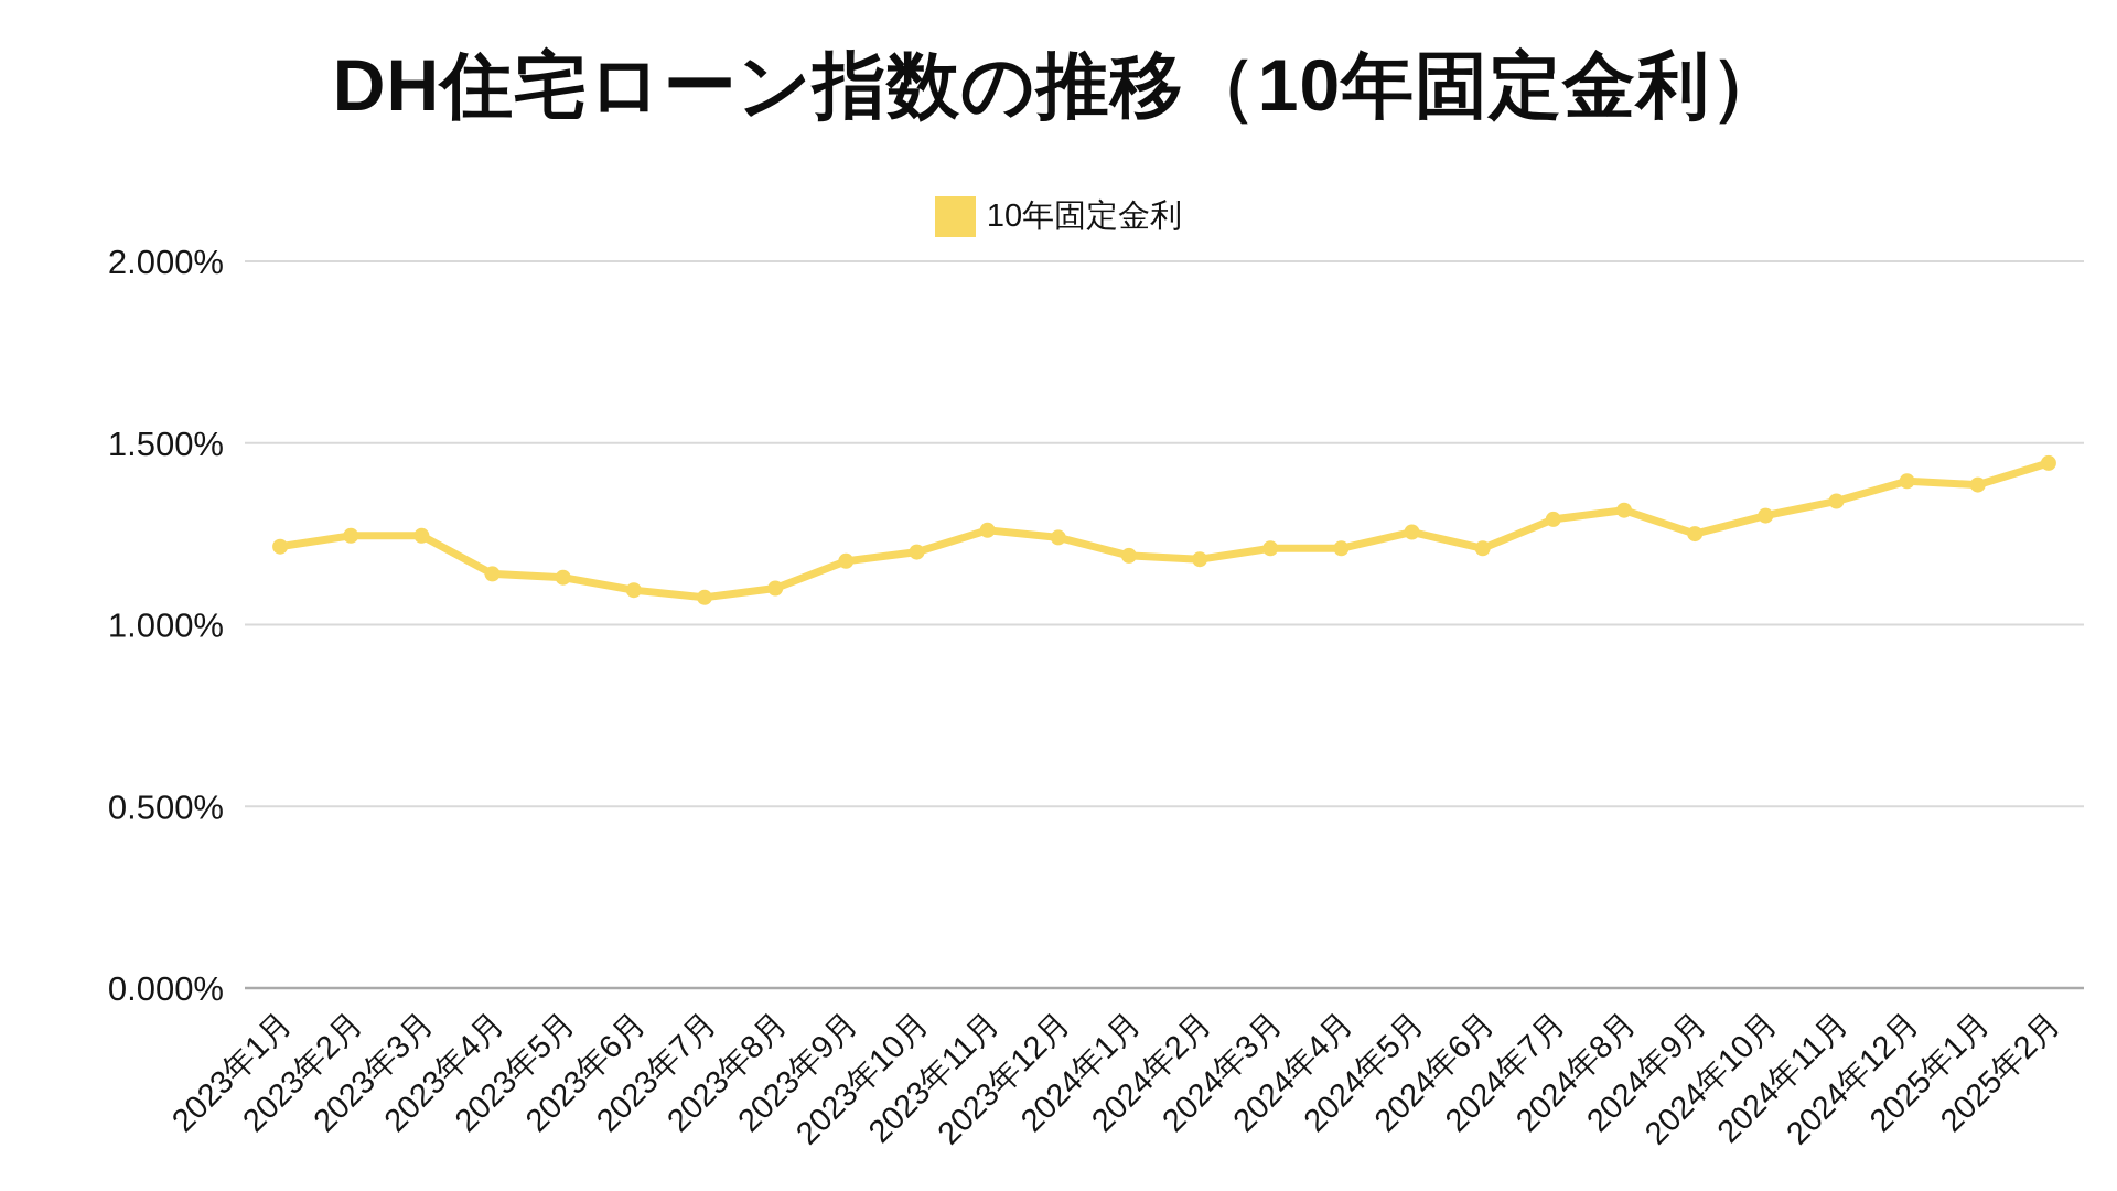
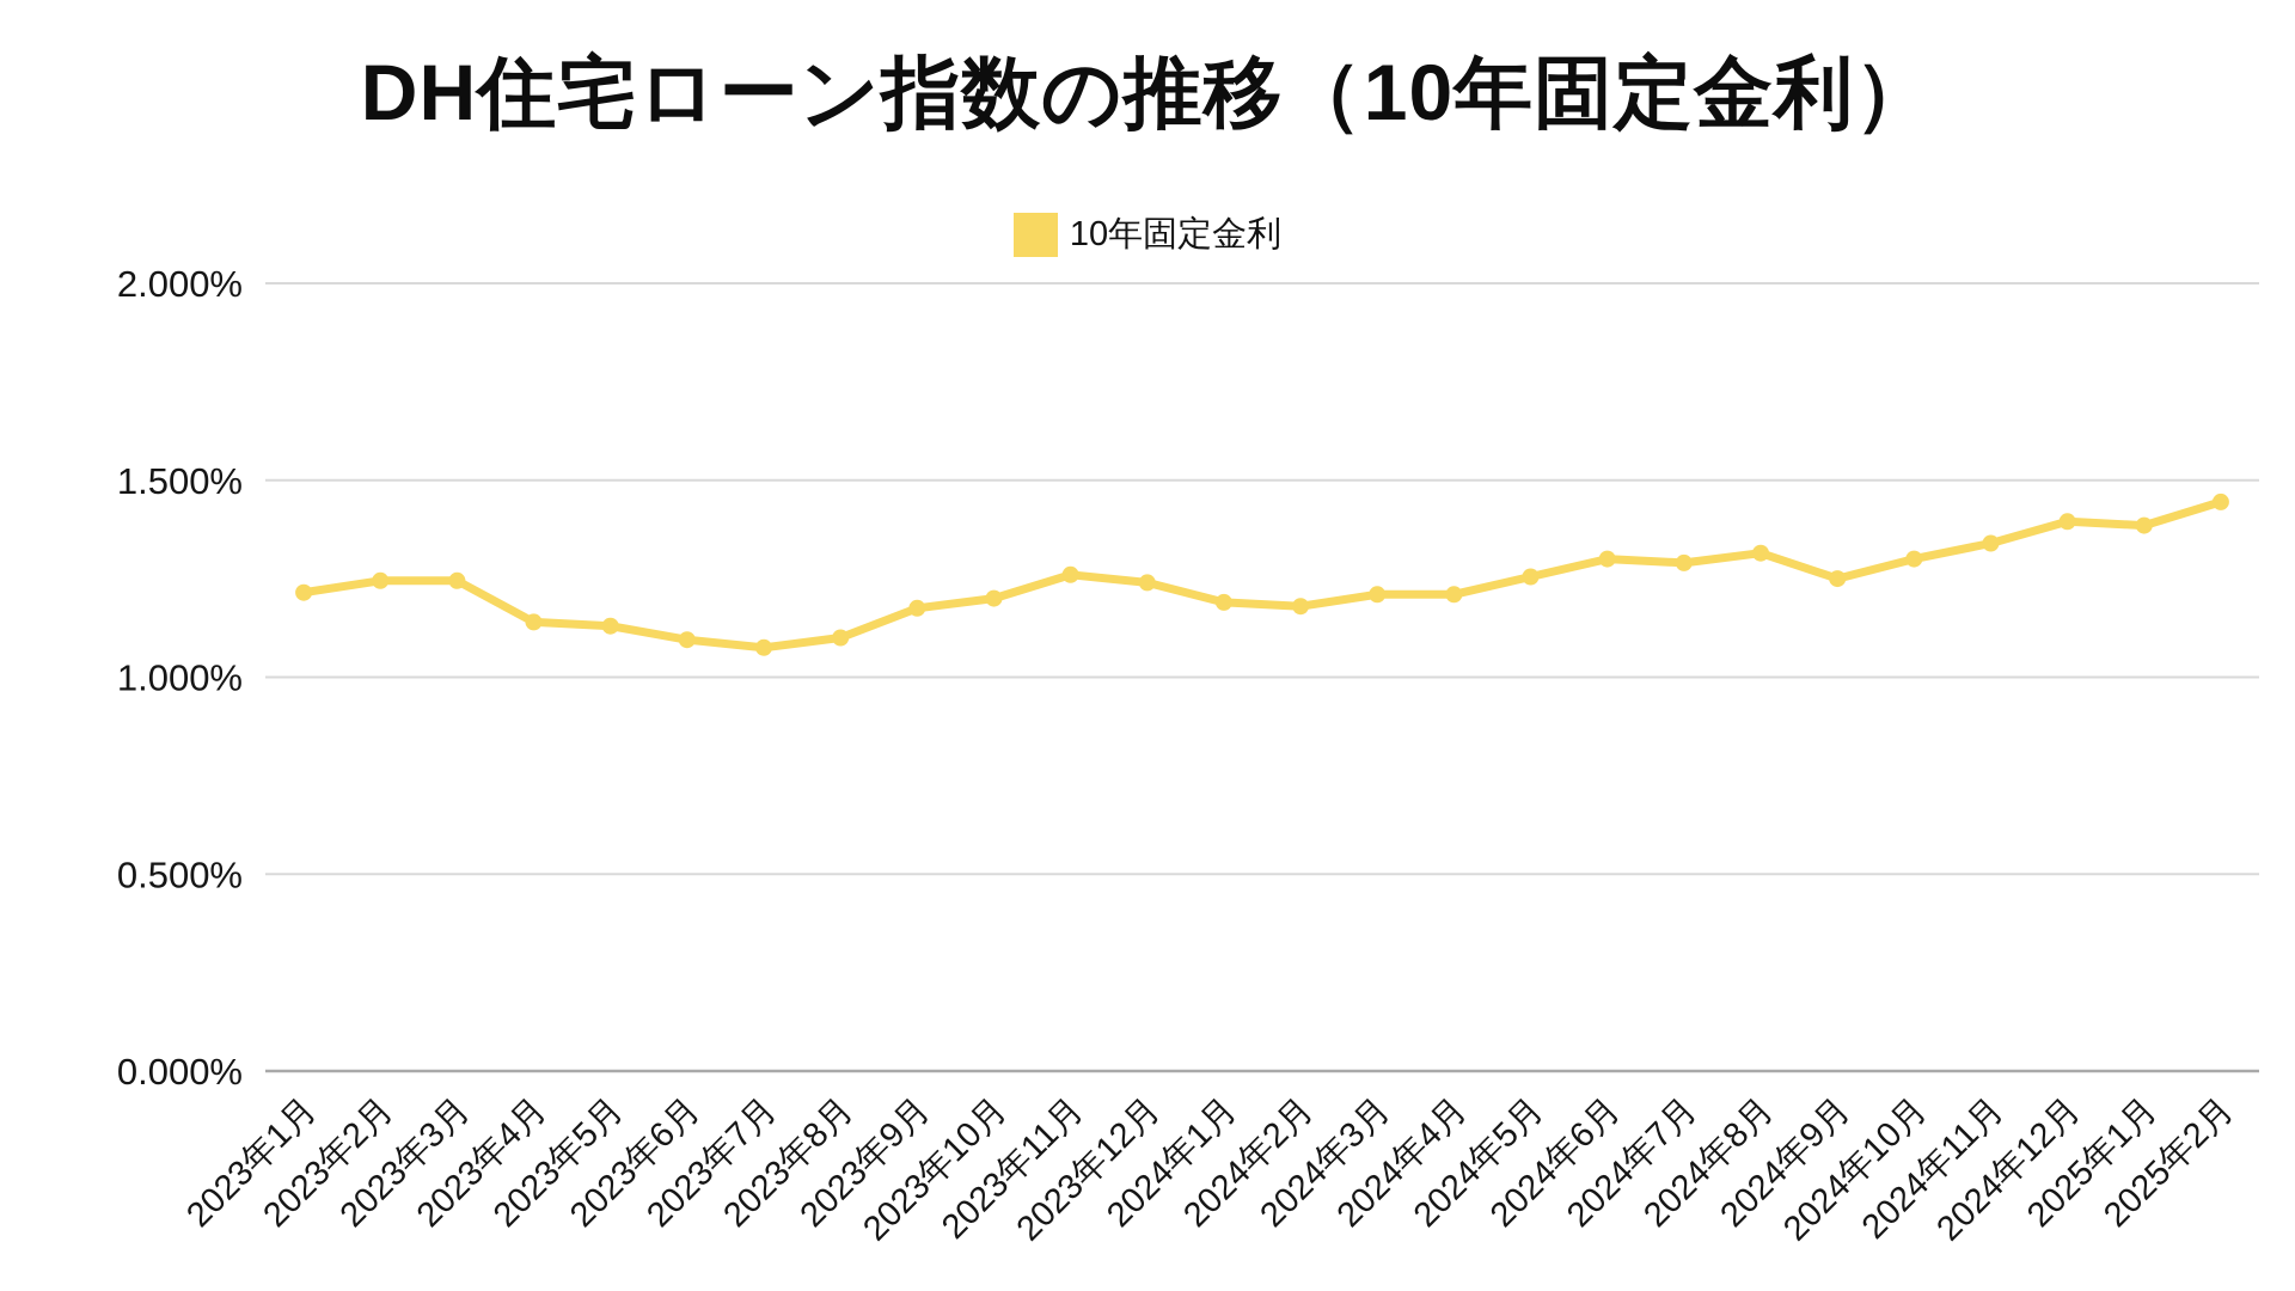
2024年6月: 1.21% -> 1.30%
